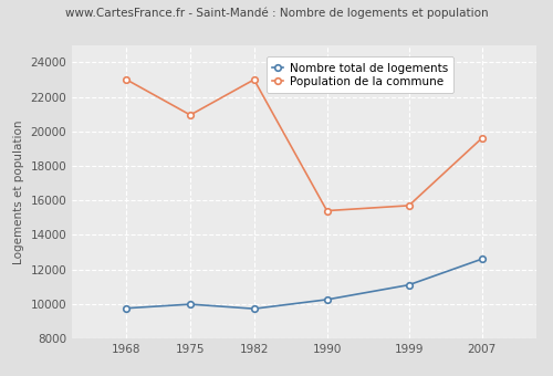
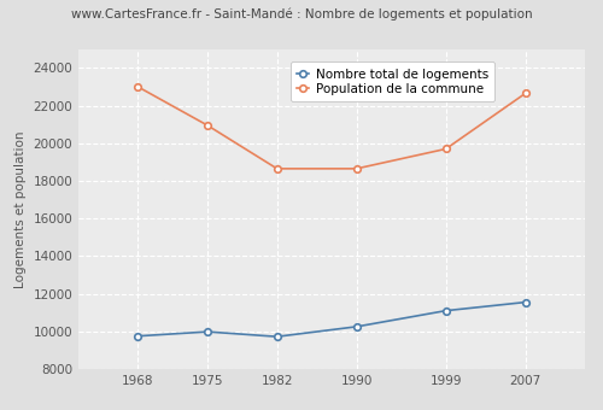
Population de la commune/1982: 23000 -> 18600
Population de la commune/1990: 15400 -> 18600
Population de la commune/1999: 15700 -> 19700
Nombre total de logements/2007: 12600 -> 11600
Population de la commune/2007: 19600 -> 22600
